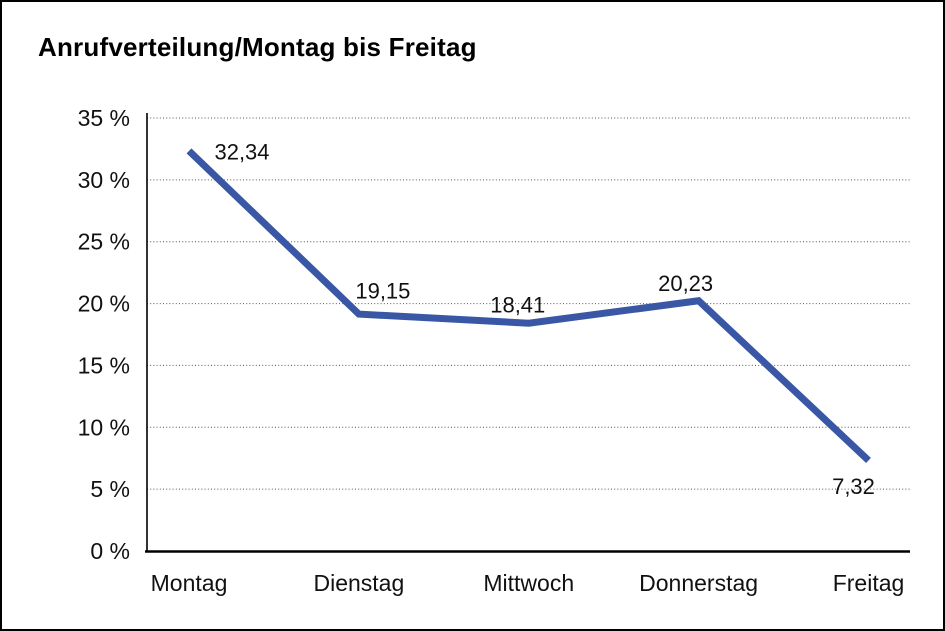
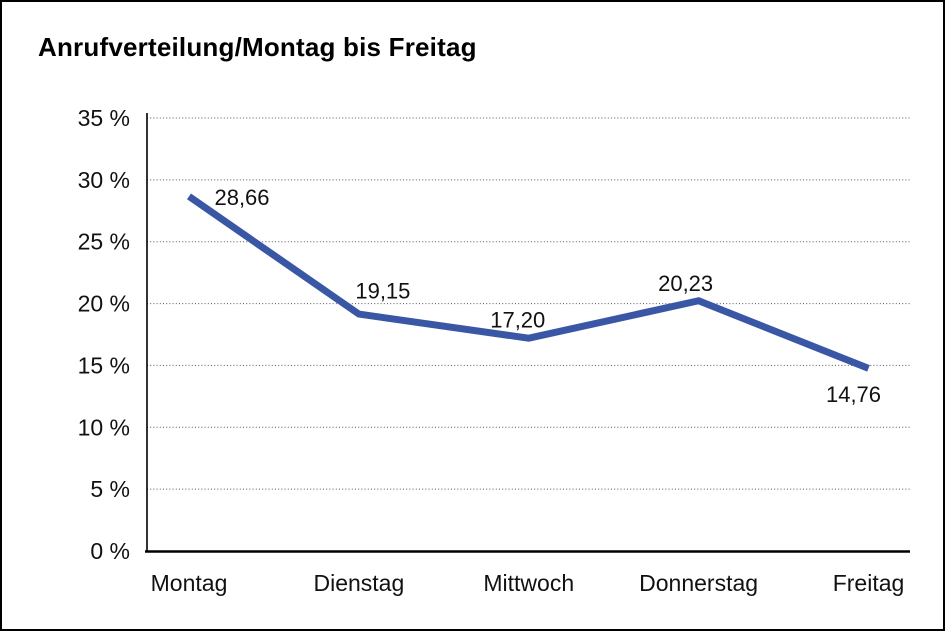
Montag: 32,34 -> 28,66
Mittwoch: 18,41 -> 17,20
Freitag: 7,32 -> 14,76
